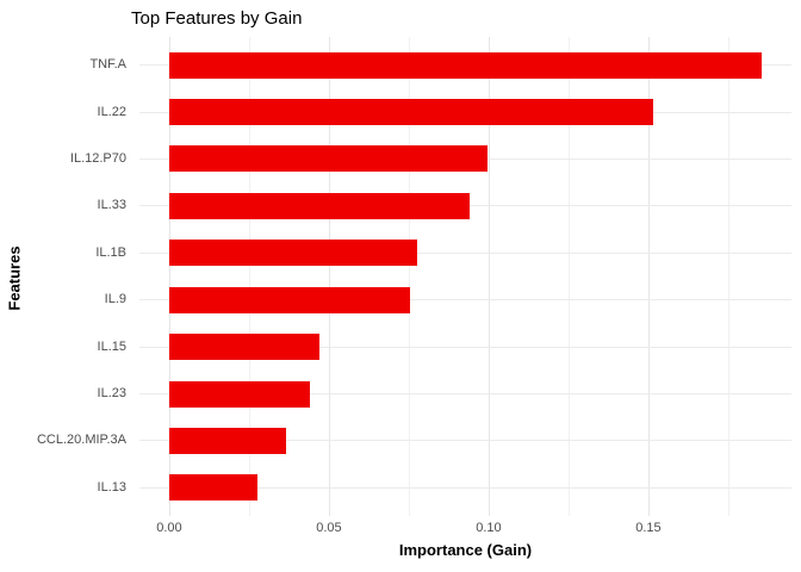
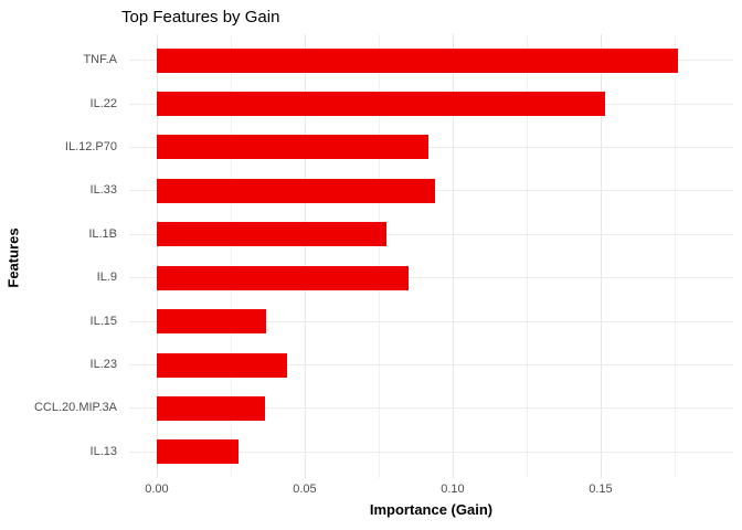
TNF.A: 0.185 -> 0.176
IL.12.P70: 0.100 -> 0.092
IL.9: 0.075 -> 0.085
IL.15: 0.047 -> 0.037
